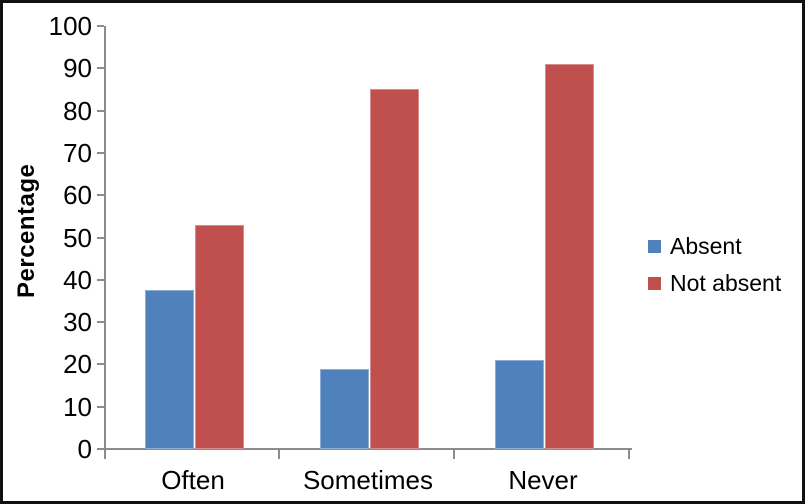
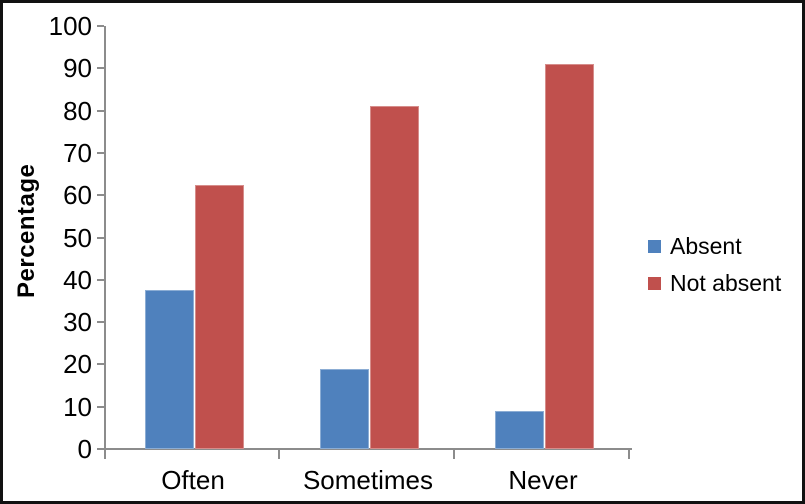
Not absent/Often: 53 -> 62
Not absent/Sometimes: 85 -> 81
Absent/Never: 21 -> 9
